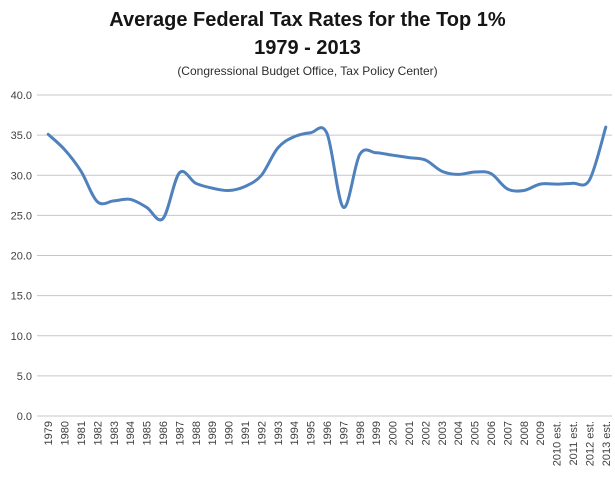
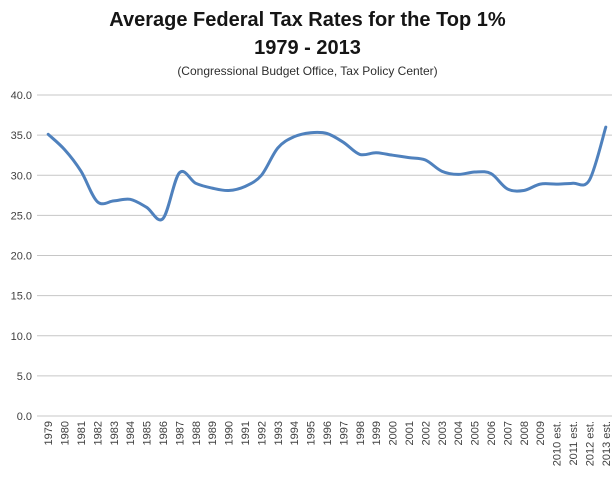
1997: 26 -> 34
